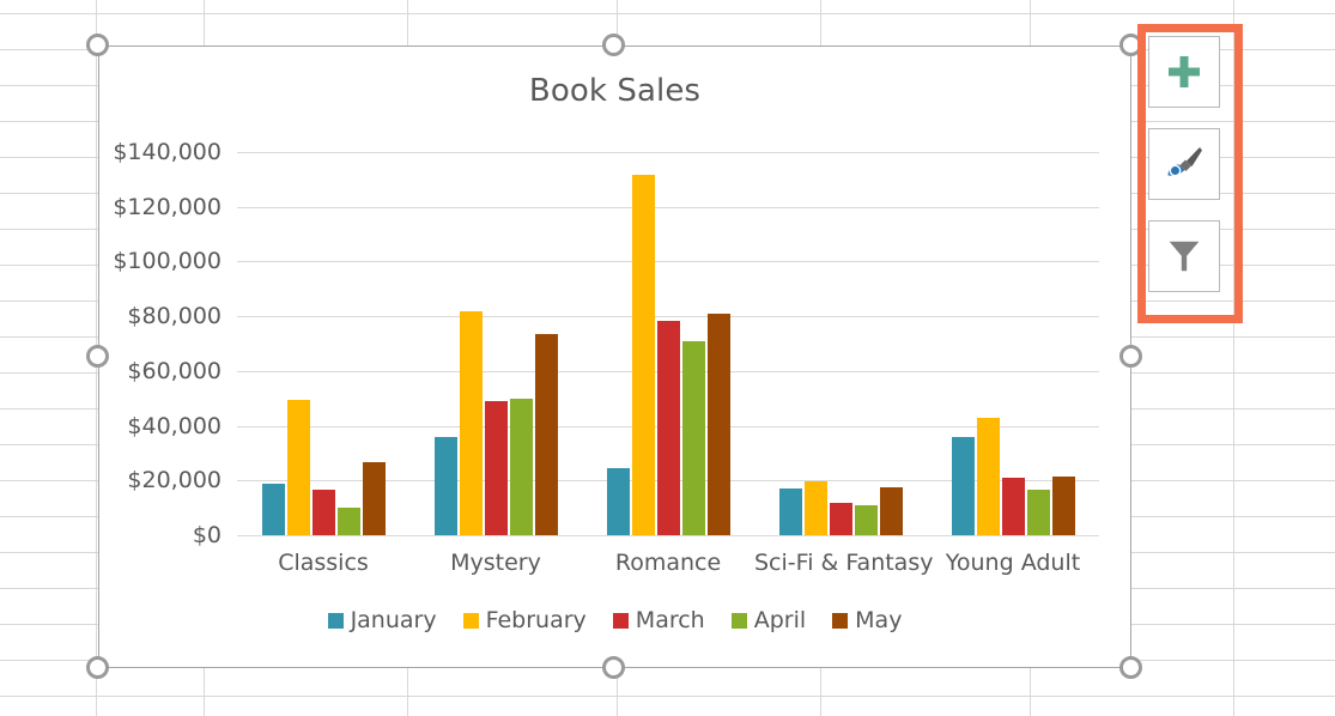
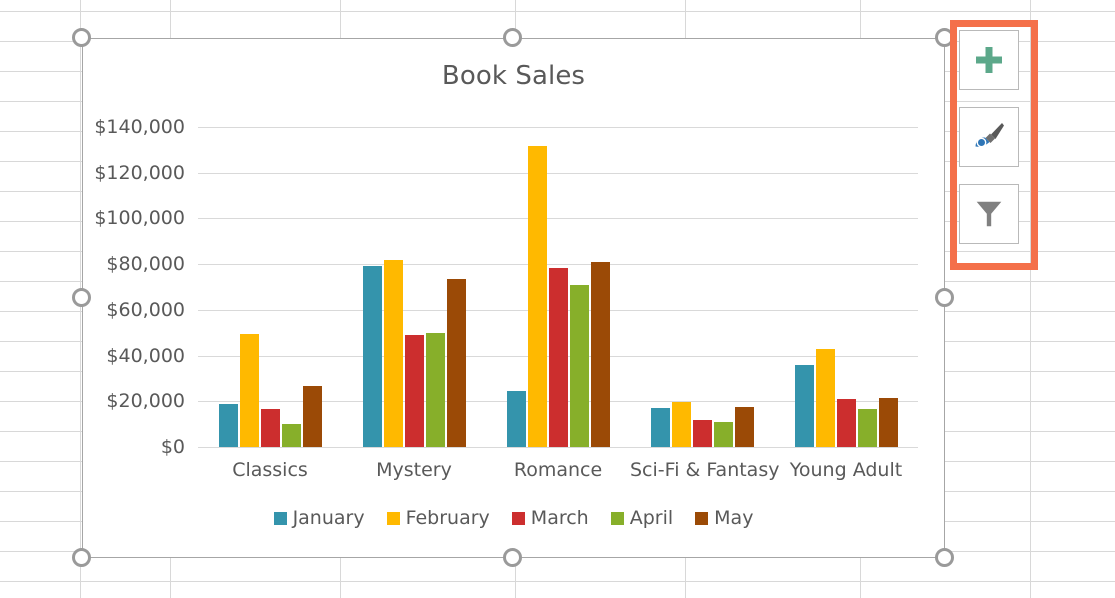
January/Mystery: $36000 -> $79000
